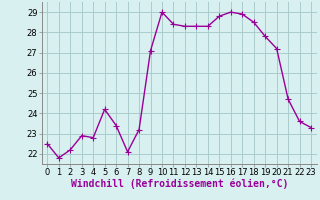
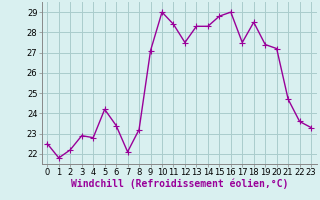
12: 28.3 -> 27.5
17: 28.9 -> 27.5
19: 27.8 -> 27.4
